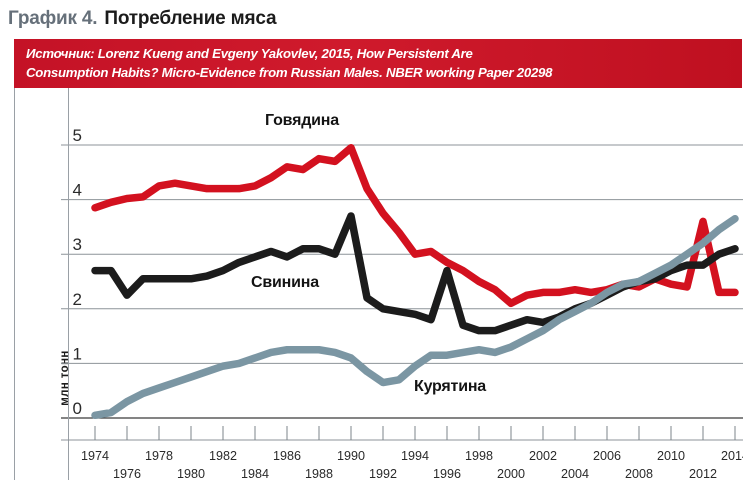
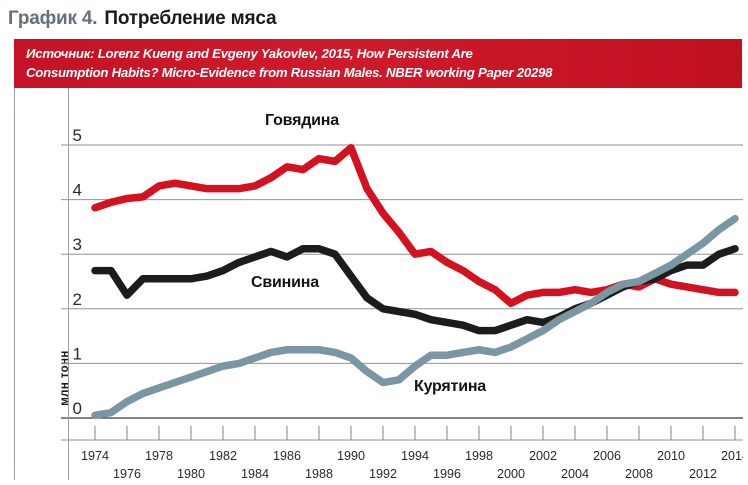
Свинина/1990: 3.7 -> 2.6
Свинина/1996: 2.7 -> 1.8
Говядина/2012: 3.6 -> 2.4
